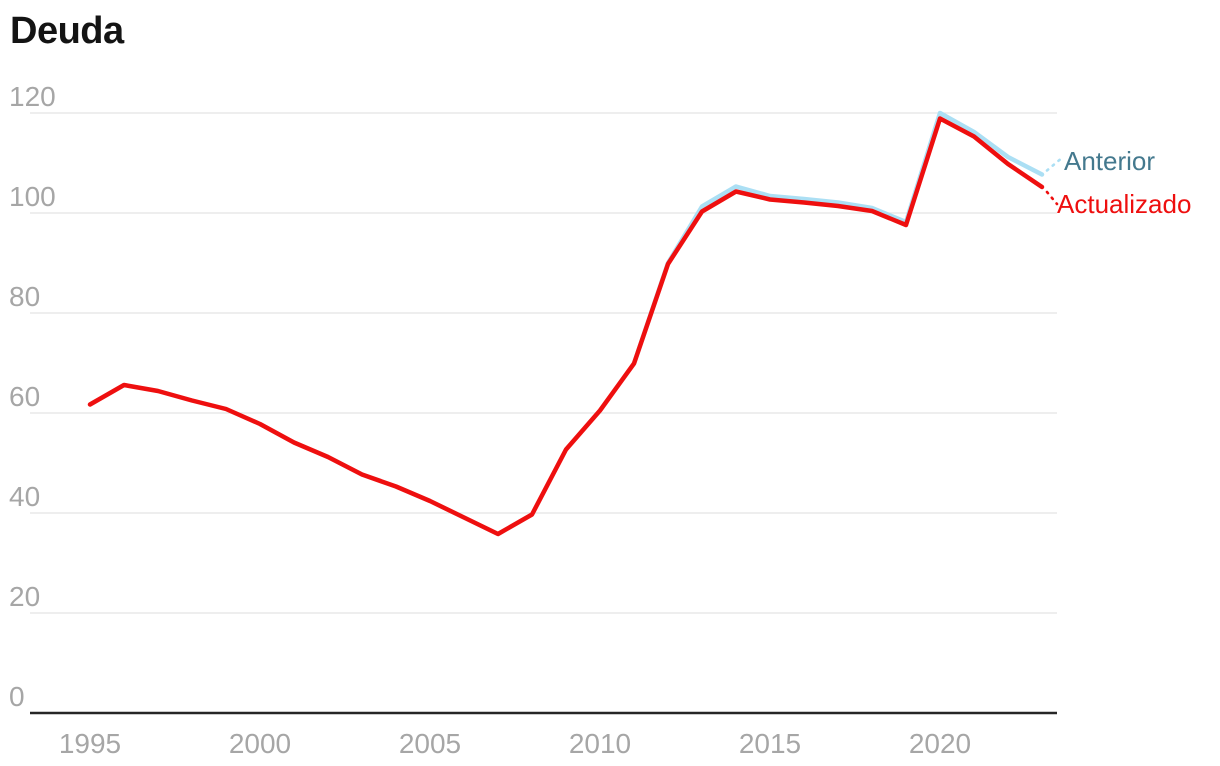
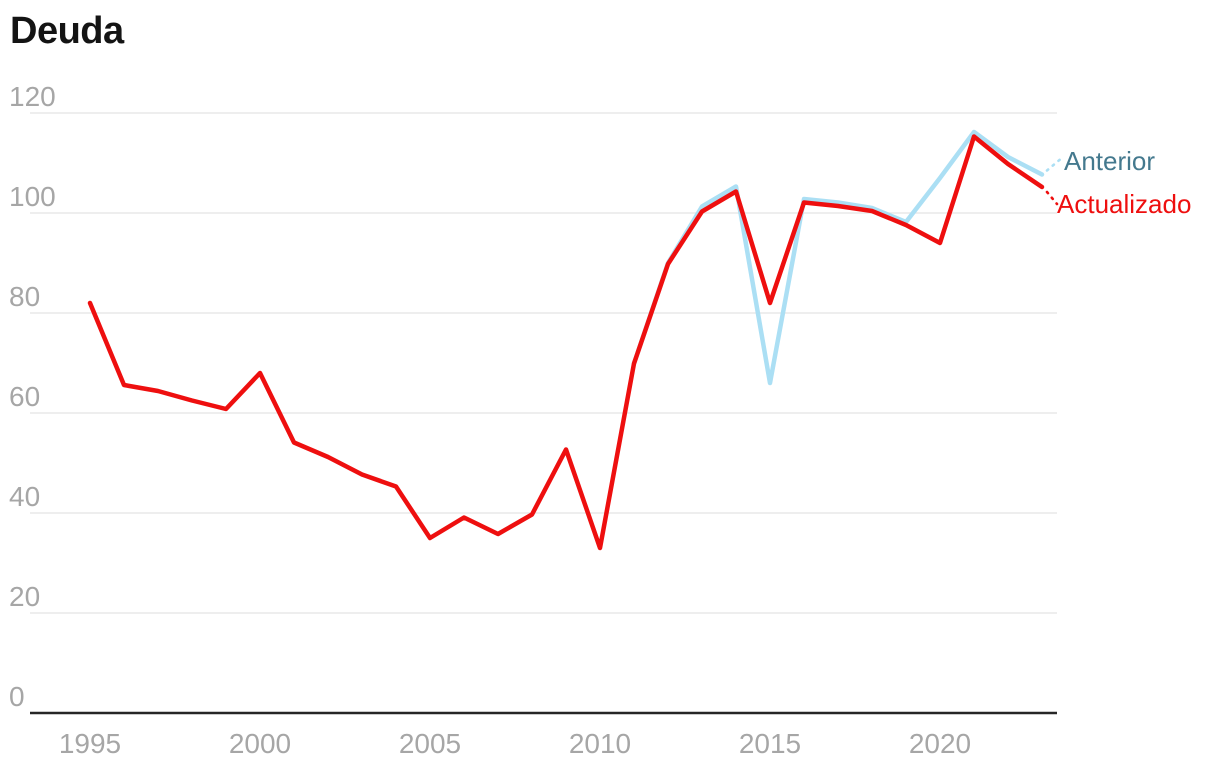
Actualizado/1995: 62 -> 82
Actualizado/2000: 58 -> 68
Actualizado/2005: 42 -> 35
Actualizado/2010: 60 -> 33
Anterior/2015: 103 -> 66
Actualizado/2015: 103 -> 82
Anterior/2020: 120 -> 107
Actualizado/2020: 119 -> 94
